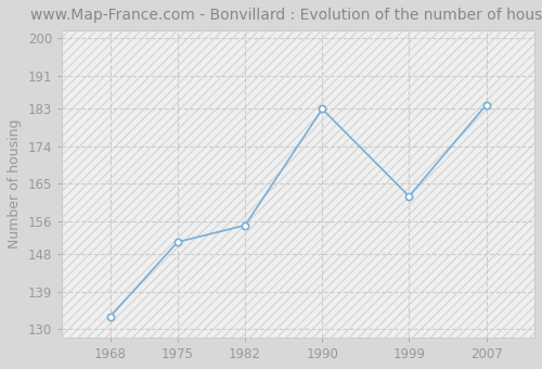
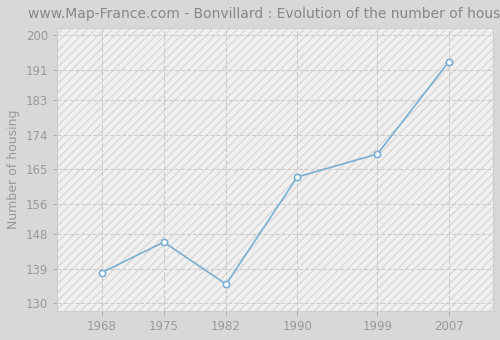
1968: 133 -> 138
1975: 151 -> 146
1982: 155 -> 135
1990: 183 -> 163
1999: 162 -> 169
2007: 184 -> 193
